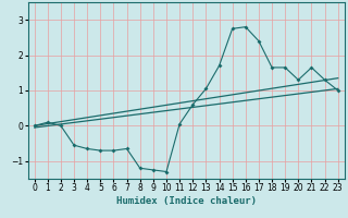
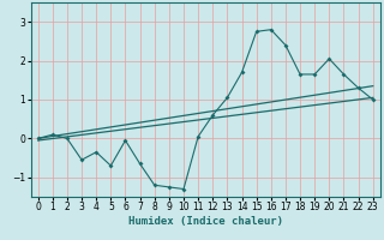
4: -0.65 -> -0.35
6: -0.70 -> -0.05
20: 1.30 -> 2.05
